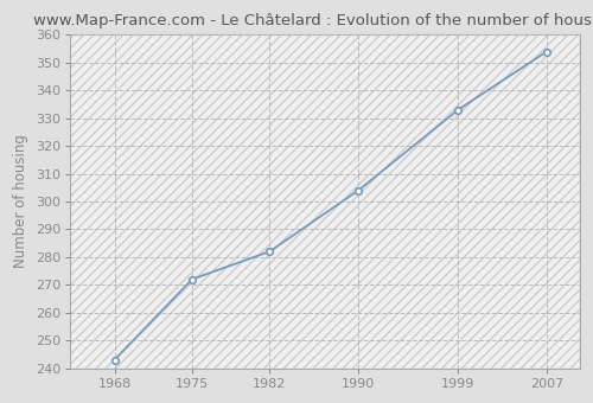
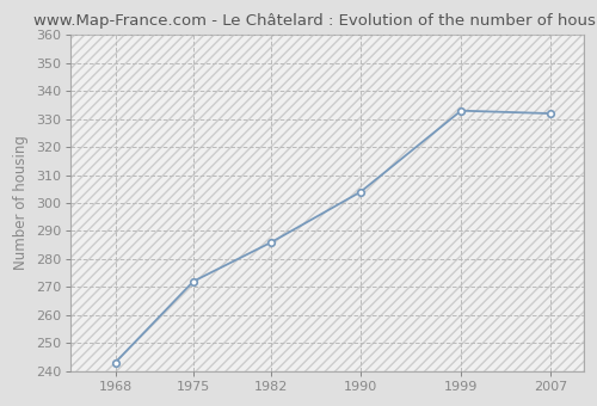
1982: 282 -> 286
2007: 354 -> 332
